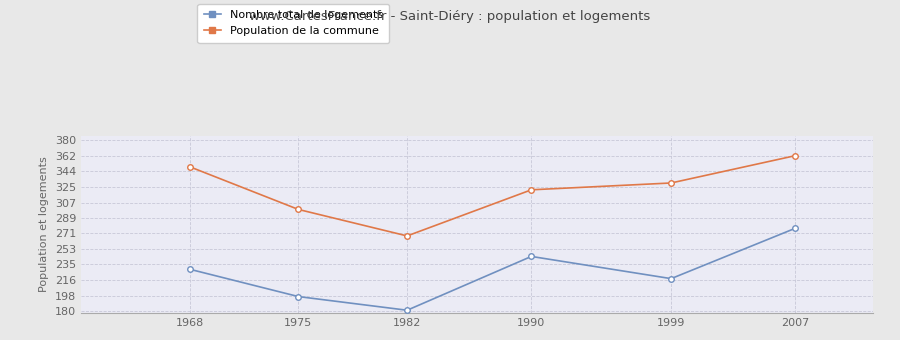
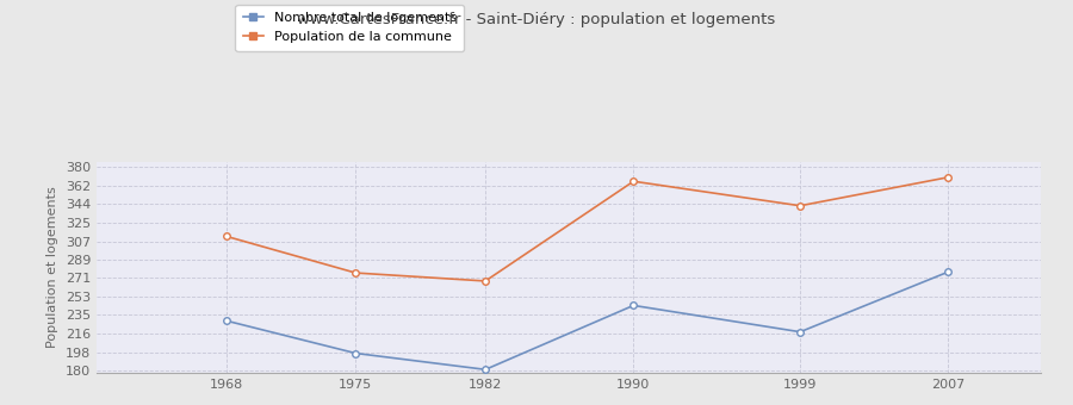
Population de la commune/1968: 349 -> 312
Population de la commune/1975: 299 -> 276
Population de la commune/1990: 322 -> 366
Population de la commune/1999: 330 -> 342
Population de la commune/2007: 362 -> 370
